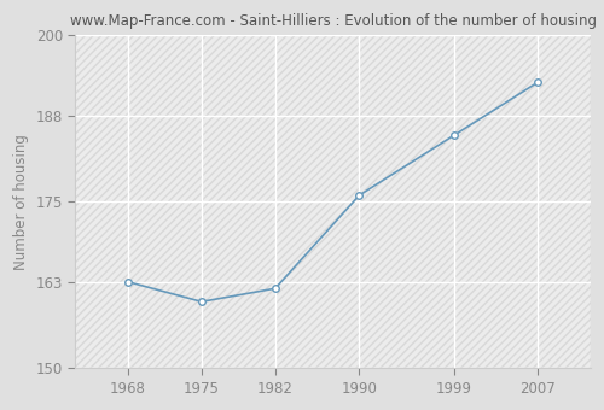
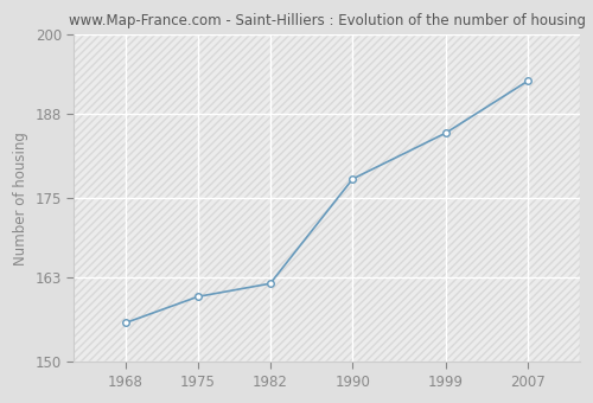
1968: 163 -> 156
1990: 176 -> 178
